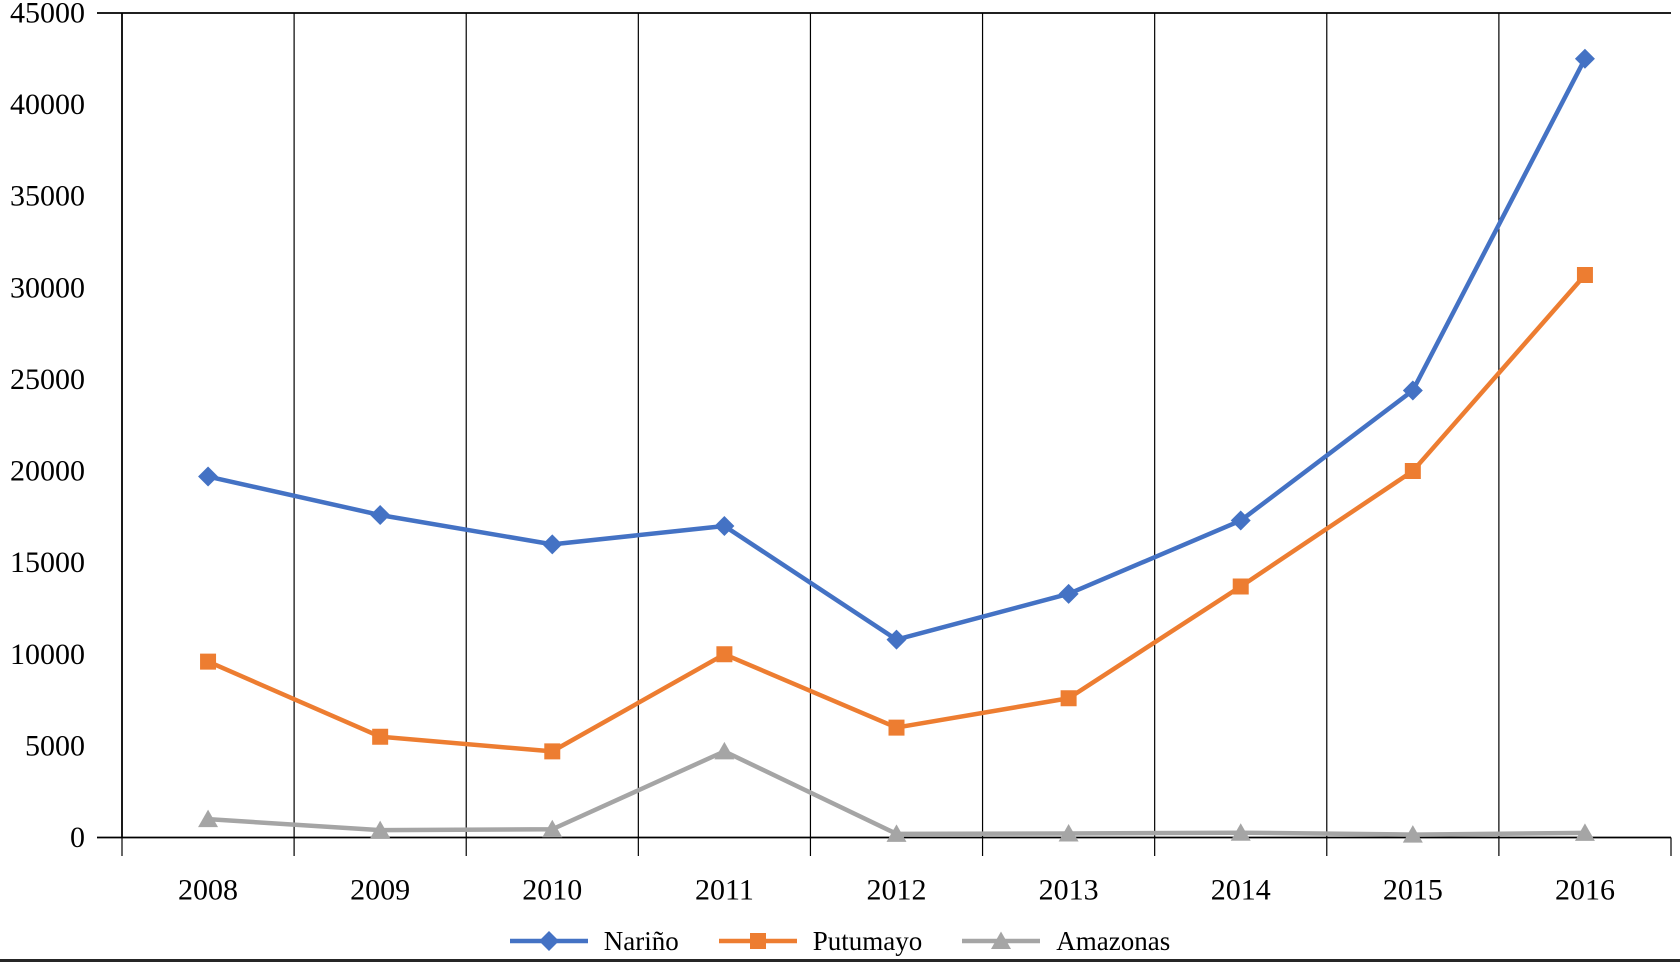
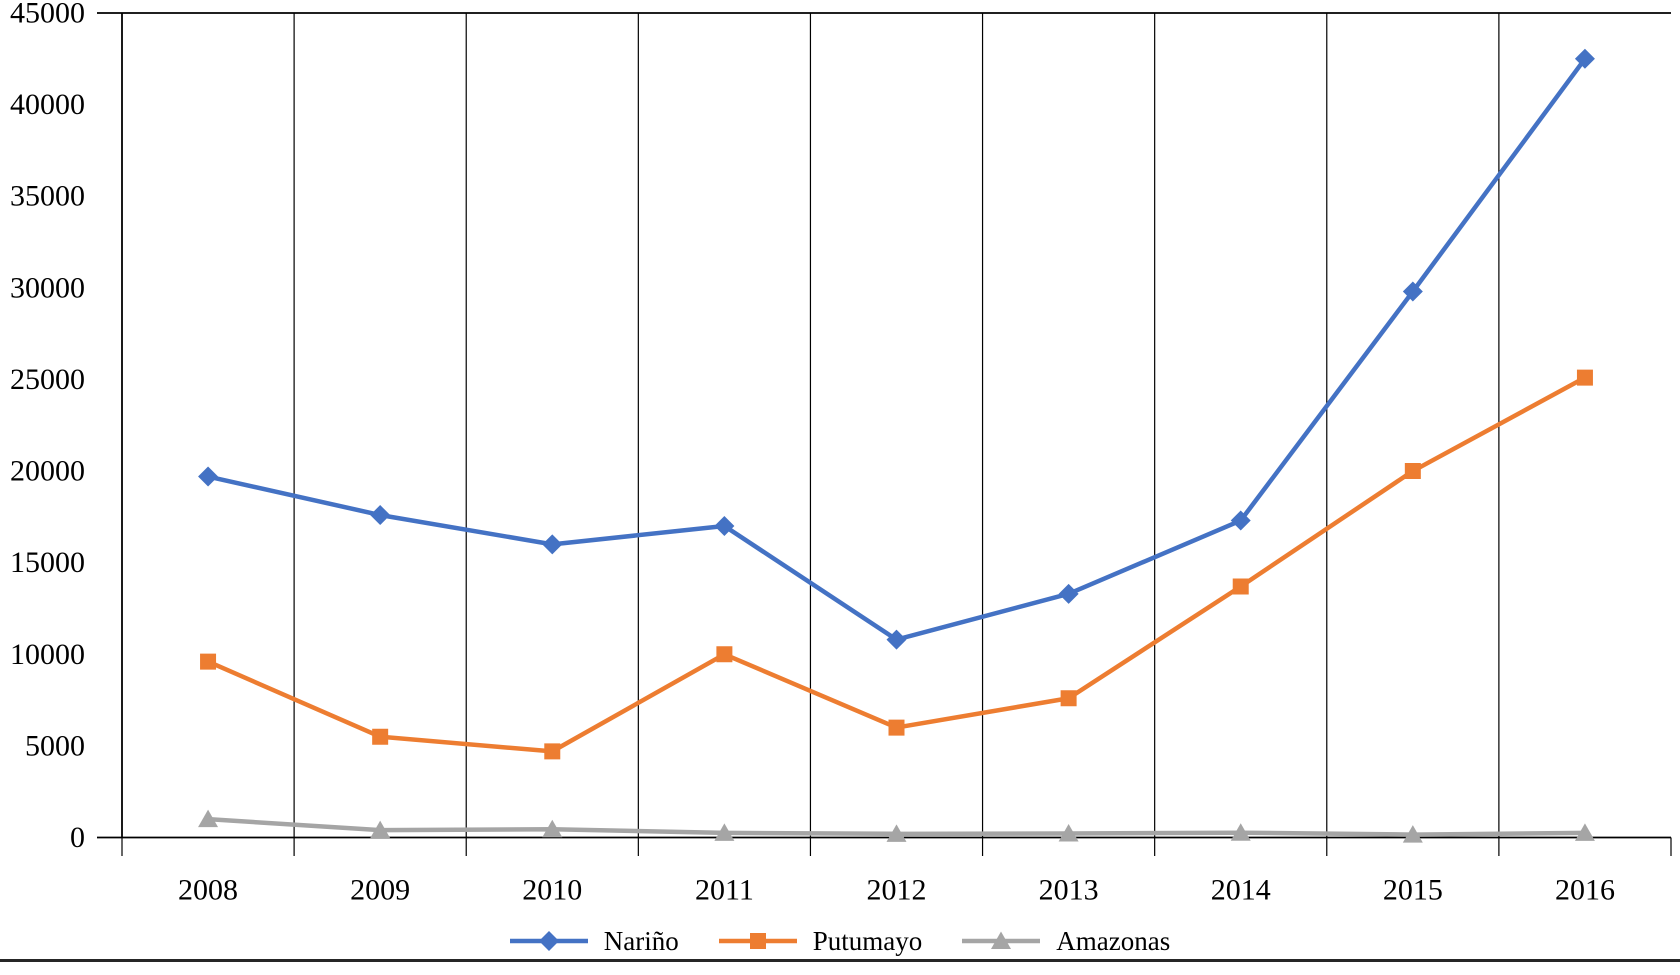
Amazonas/2011: 4700 -> 200
Nariño/2015: 24400 -> 29800
Putumayo/2016: 30700 -> 25100
